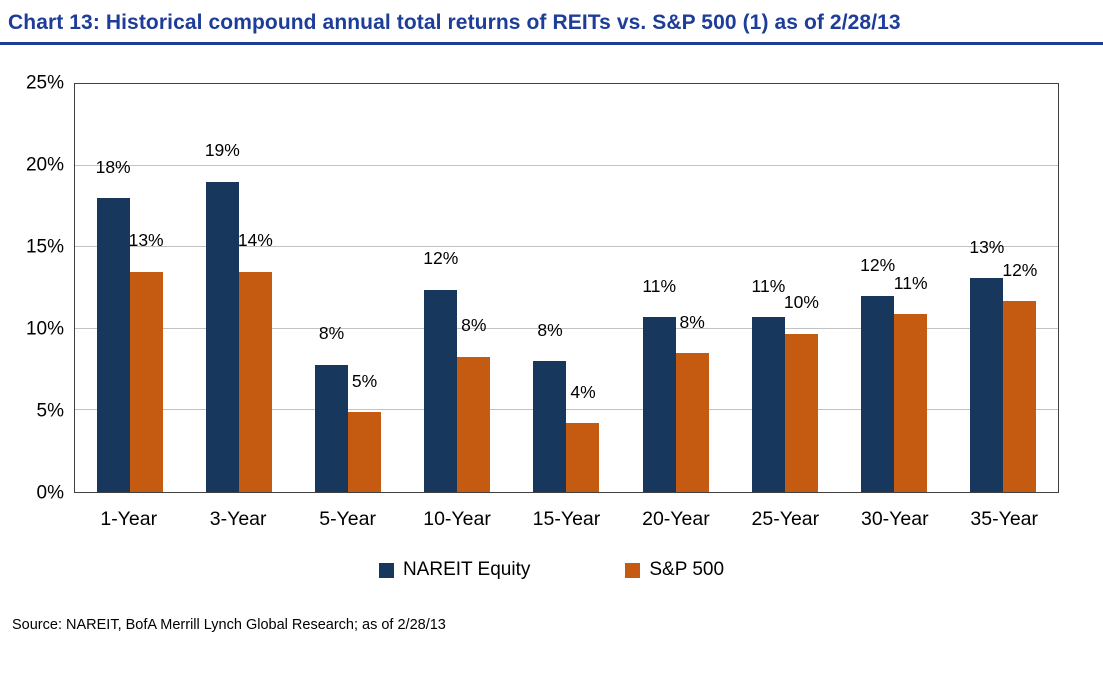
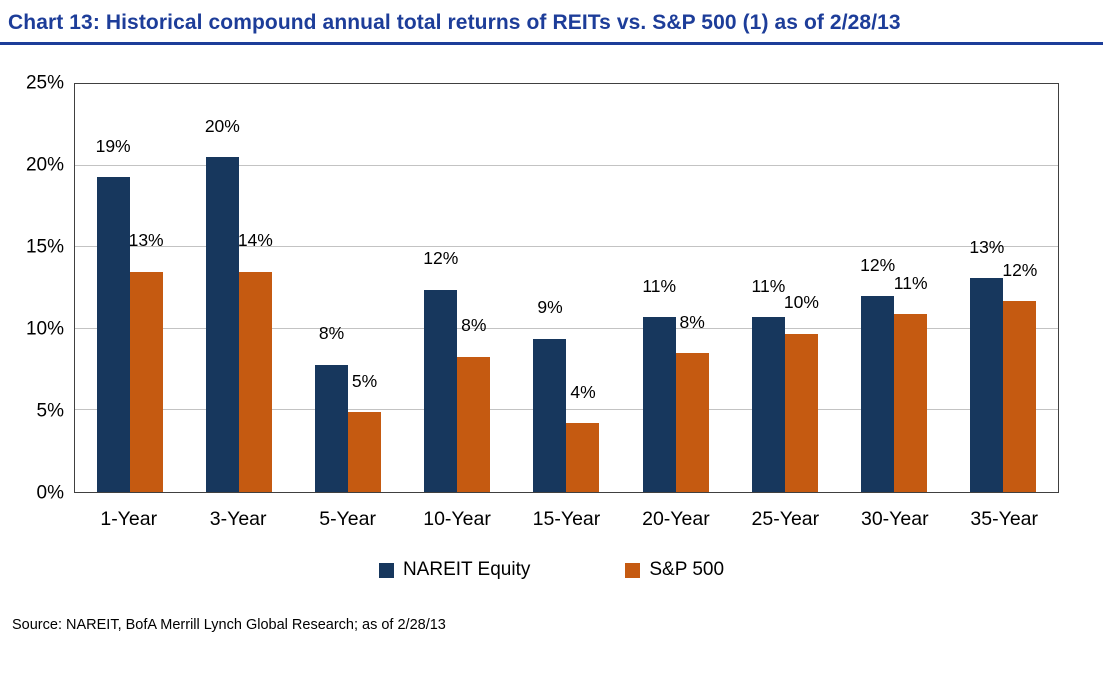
NAREIT Equity/1-Year: 18% -> 19%
NAREIT Equity/3-Year: 19% -> 20%
NAREIT Equity/15-Year: 8% -> 9%
